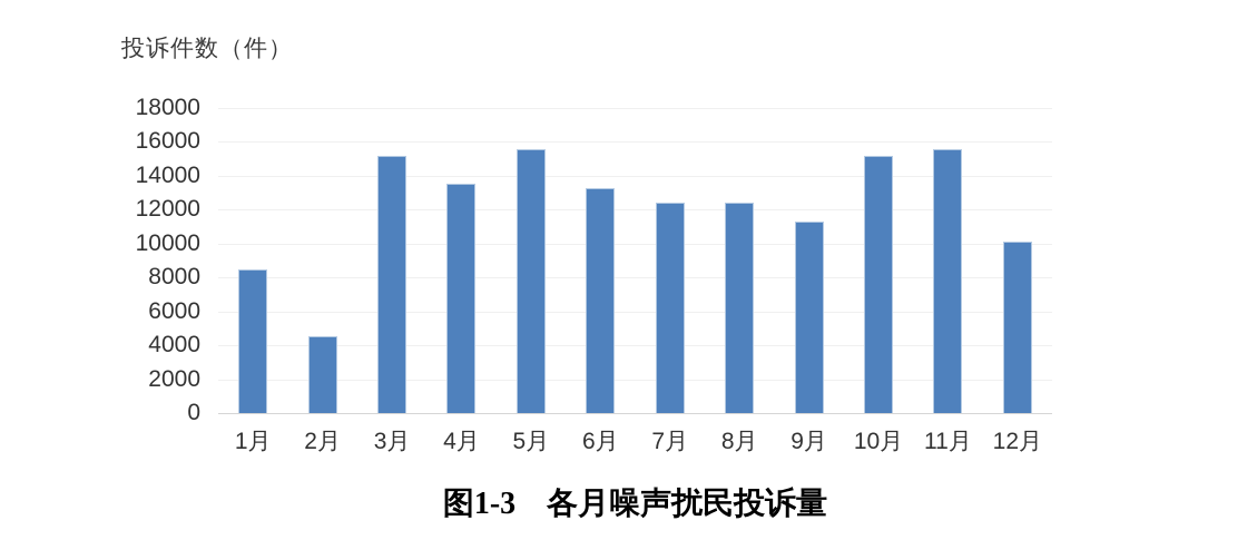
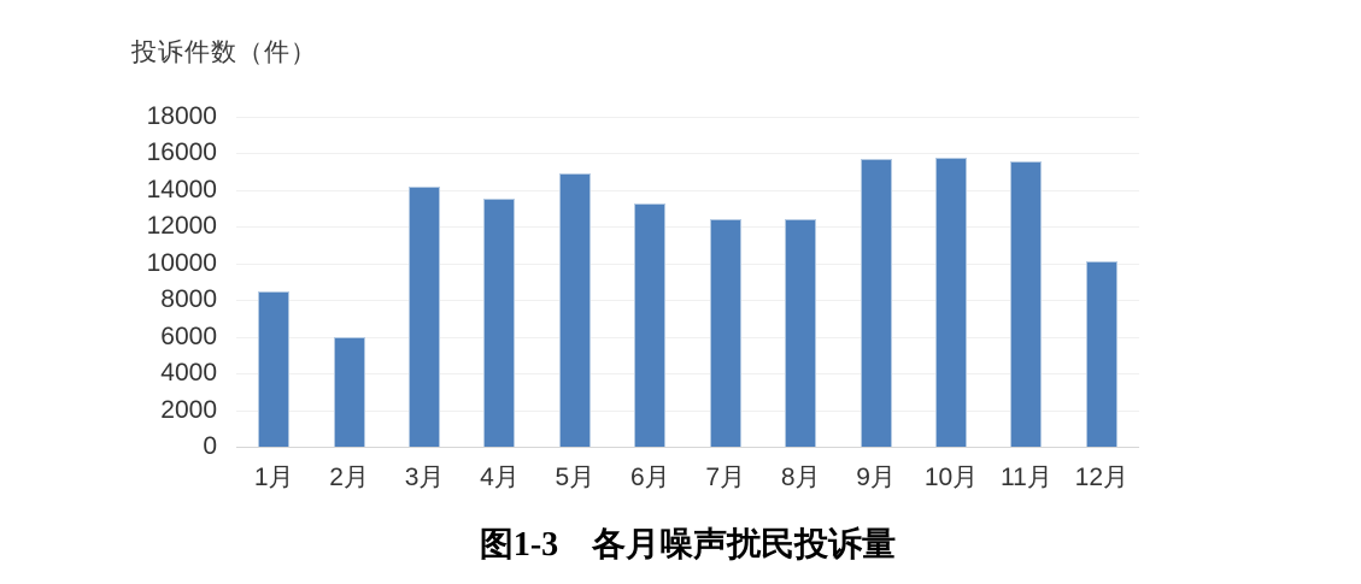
2月: 4500 -> 6000
3月: 15200 -> 14200
5月: 15600 -> 14900
9月: 11300 -> 15700
10月: 15200 -> 15800
